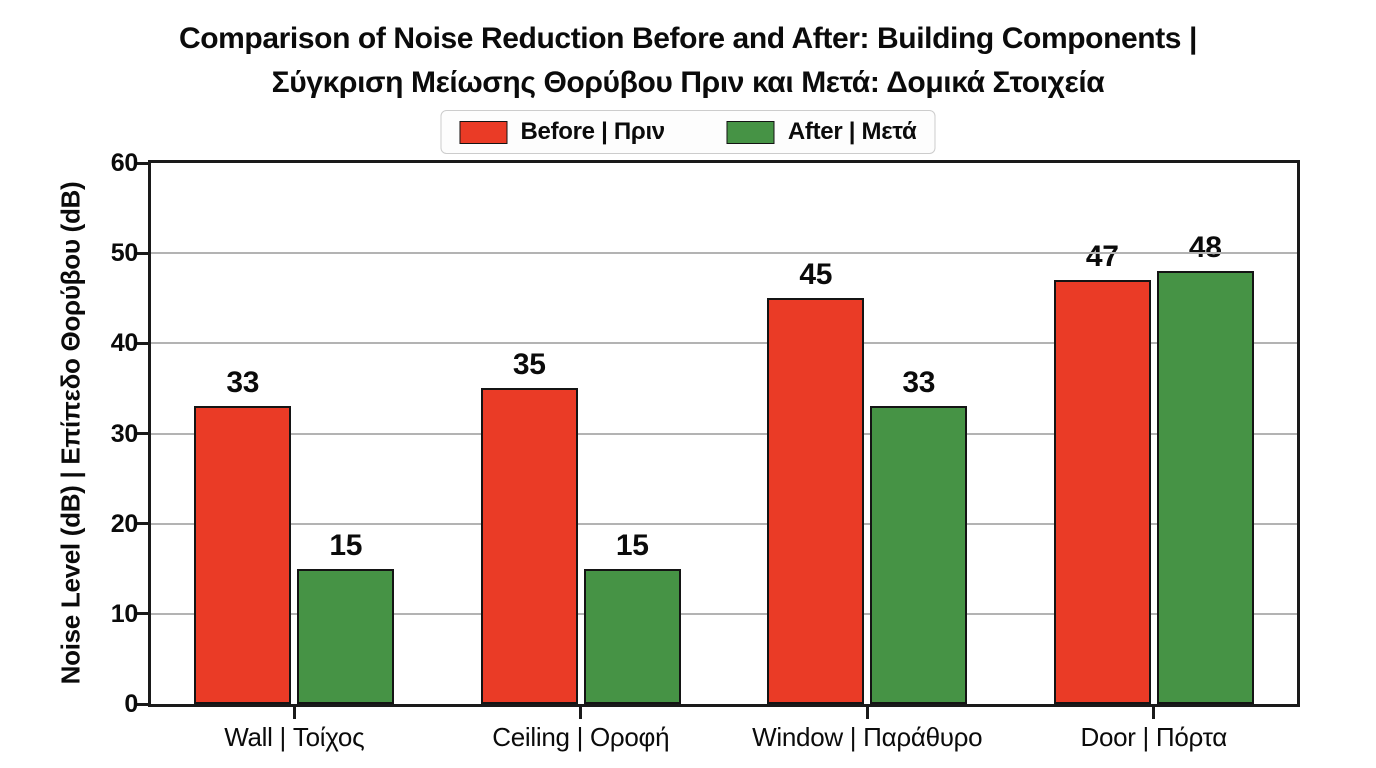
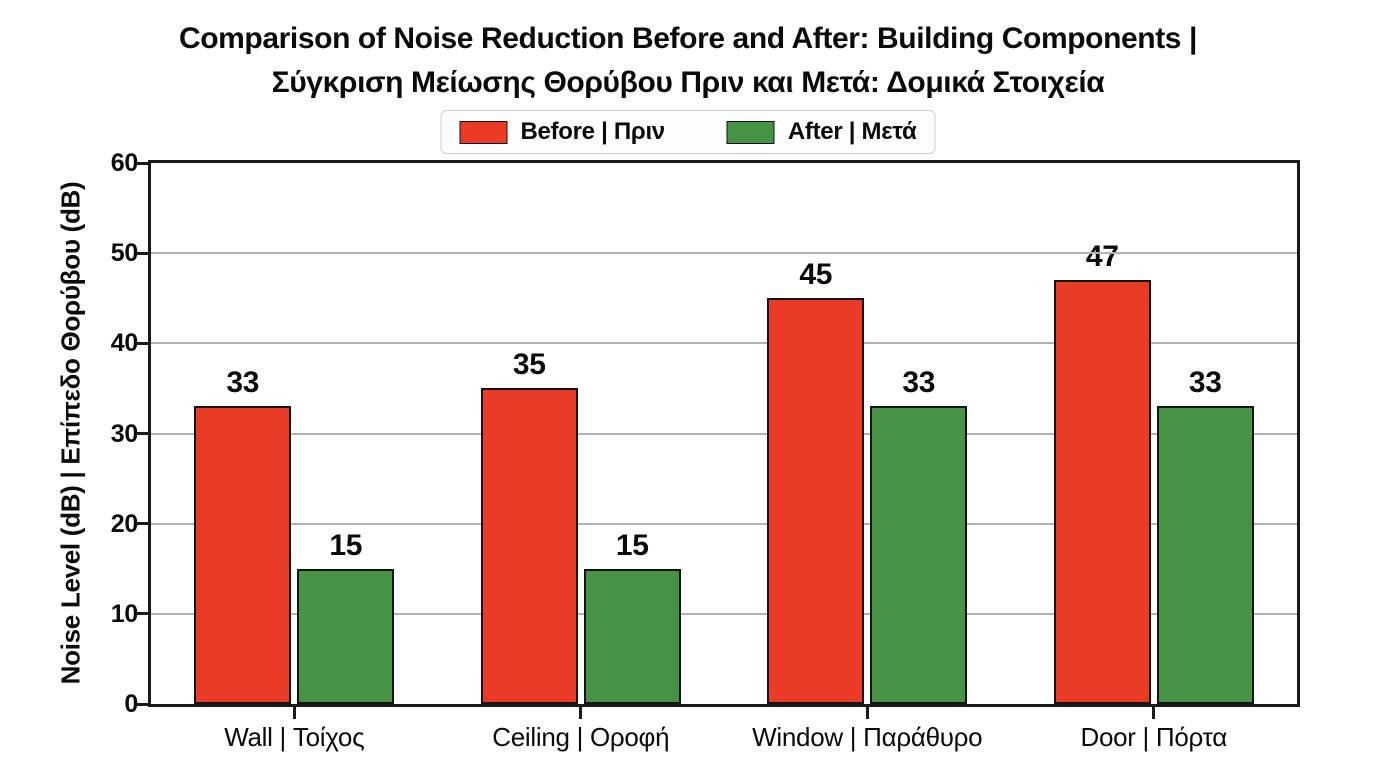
After | Μετά/Door | Πόρτα: 48 -> 33
